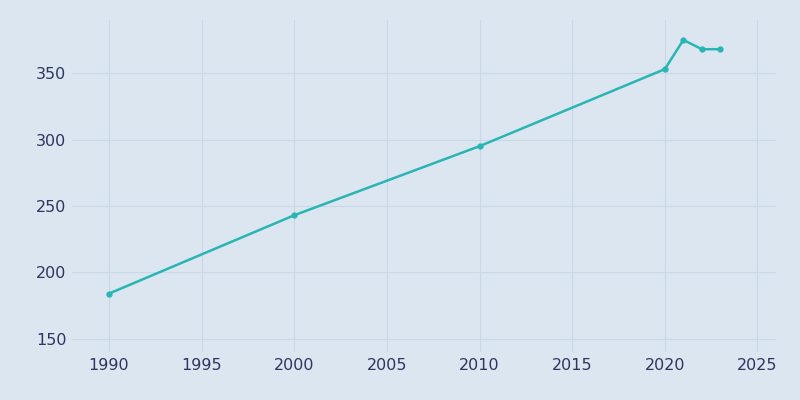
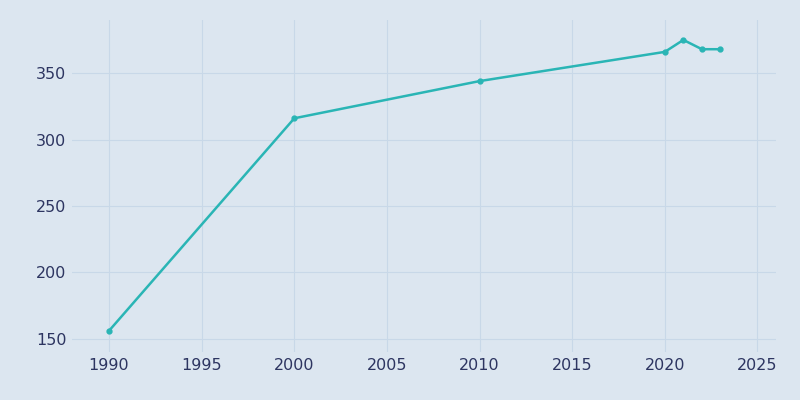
1990: 184 -> 156
2000: 243 -> 316
2010: 295 -> 344
2020: 353 -> 366
